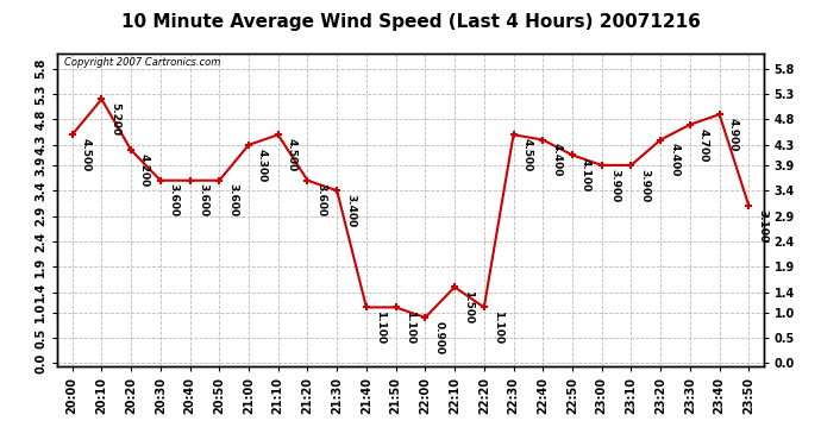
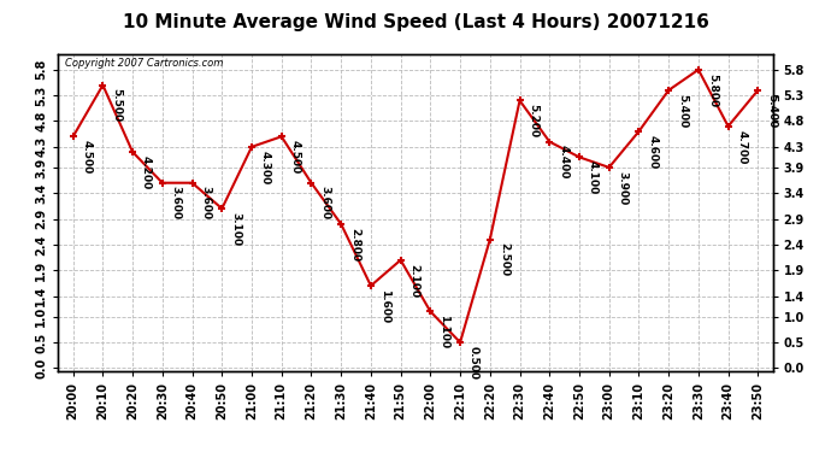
20:10: 5.200 -> 5.500
20:50: 3.600 -> 3.100
21:30: 3.400 -> 2.800
21:40: 1.100 -> 1.600
21:50: 1.100 -> 2.100
22:00: 0.900 -> 1.100
22:10: 1.500 -> 0.500
22:20: 1.100 -> 2.500
22:30: 4.500 -> 5.200
23:10: 3.900 -> 4.600
23:20: 4.400 -> 5.400
23:30: 4.700 -> 5.800
23:40: 4.900 -> 4.700
23:50: 3.100 -> 5.400
